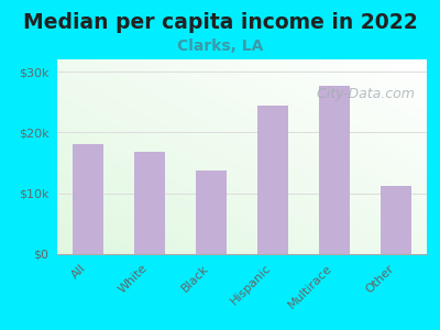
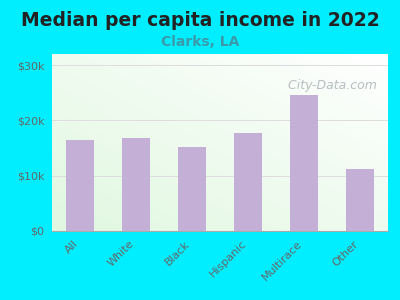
All: $18.0k -> $16.5k
Black: $13.8k -> $15.2k
Hispanic: $24.4k -> $17.8k
Multirace: $27.6k -> $24.5k
